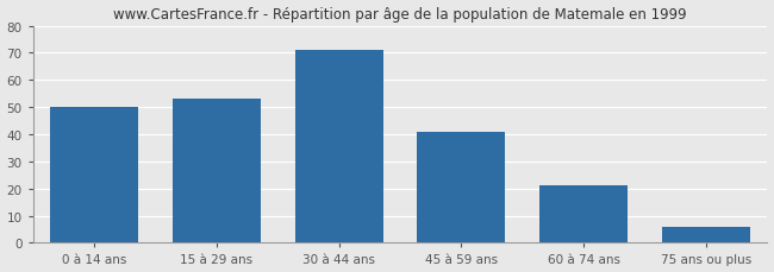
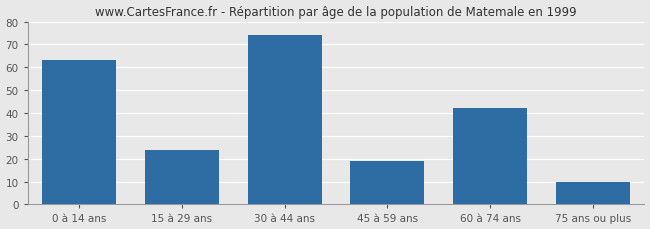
0 à 14 ans: 50 -> 63
15 à 29 ans: 53 -> 24
30 à 44 ans: 71 -> 74
45 à 59 ans: 41 -> 19
60 à 74 ans: 21 -> 42
75 ans ou plus: 6 -> 10
